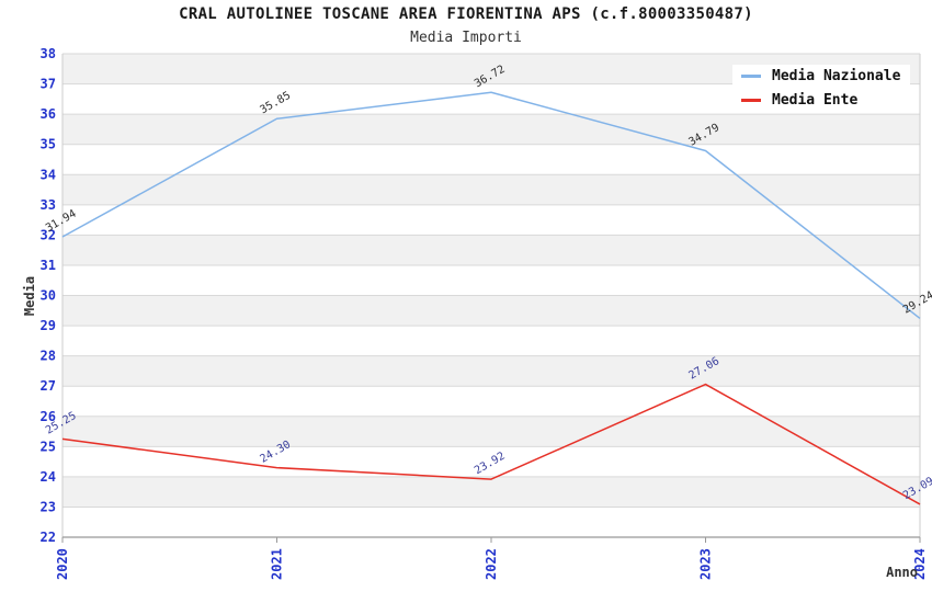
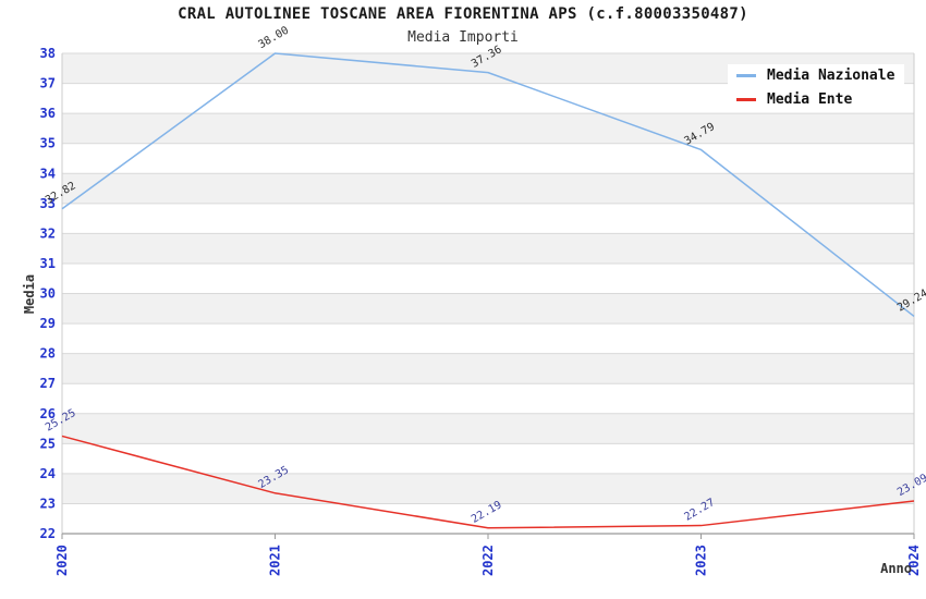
Media Nazionale/2020: 31.94 -> 32.82
Media Nazionale/2021: 35.85 -> 38.00
Media Ente/2021: 24.30 -> 23.35
Media Nazionale/2022: 36.72 -> 37.36
Media Ente/2022: 23.92 -> 22.19
Media Ente/2023: 27.06 -> 22.27
